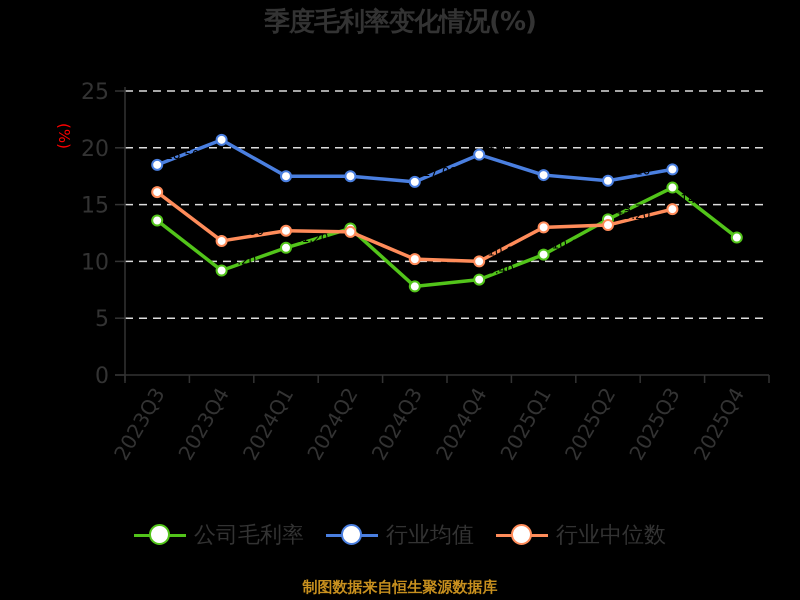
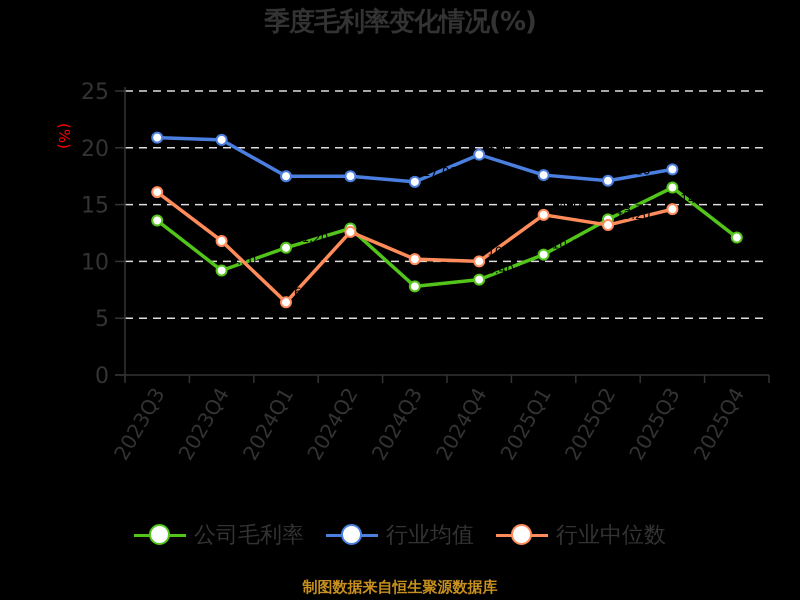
行业均值/2023Q3: 18.50 -> 20.90
行业中位数/2024Q1: 12.70 -> 6.40
行业中位数/2025Q1: 13.00 -> 14.10
